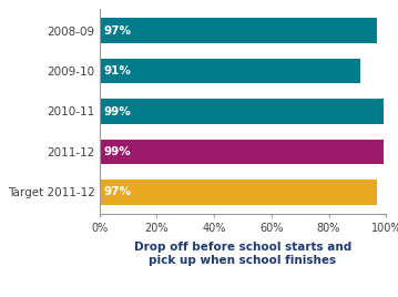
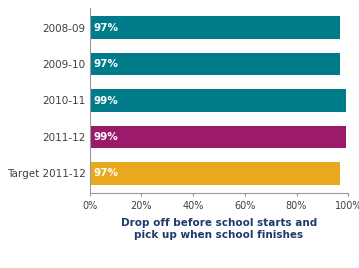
2009-10: 91% -> 97%
